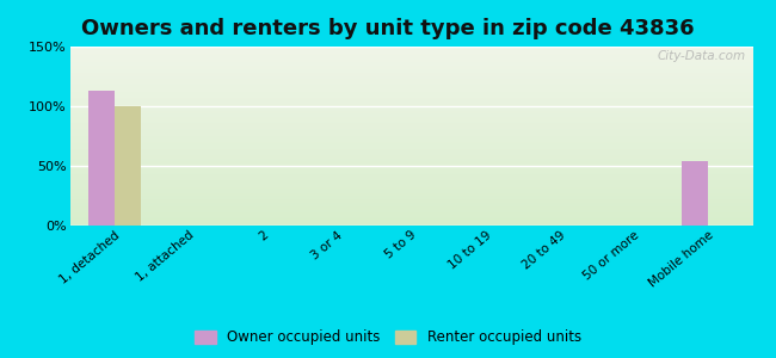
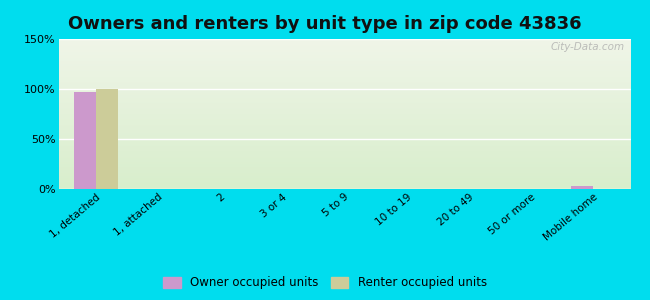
Owner occupied units/1, detached: 113% -> 97%
Owner occupied units/Mobile home: 54% -> 3%
